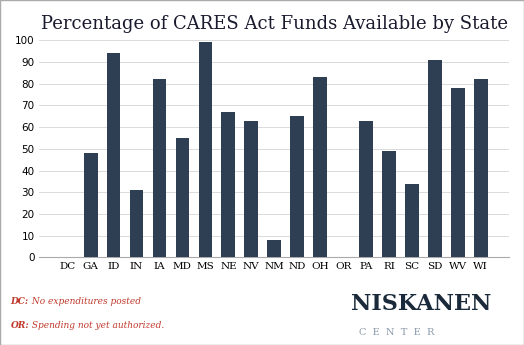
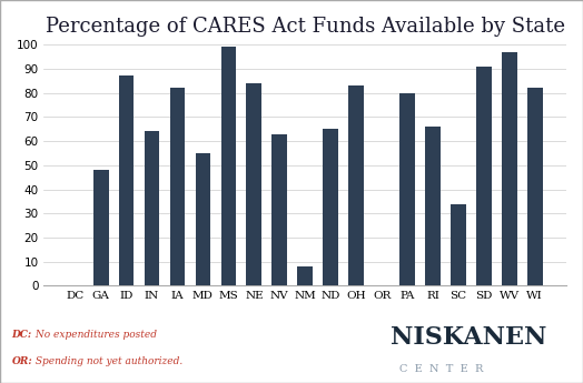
ID: 94 -> 87
IN: 31 -> 64
NE: 67 -> 84
PA: 63 -> 80
RI: 49 -> 66
WV: 78 -> 97
